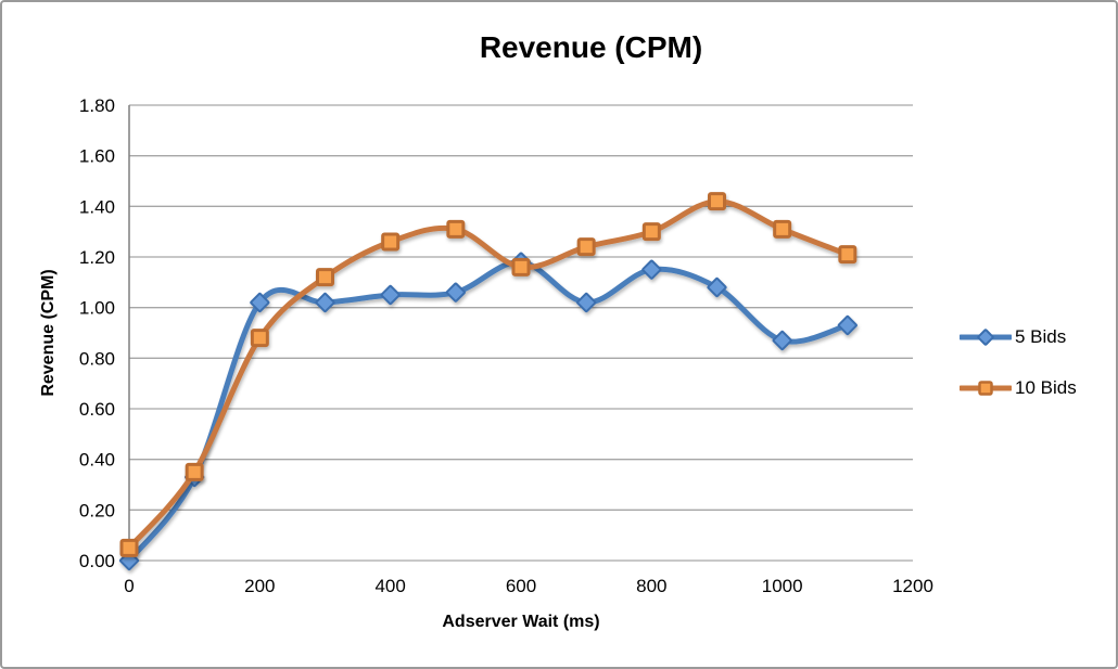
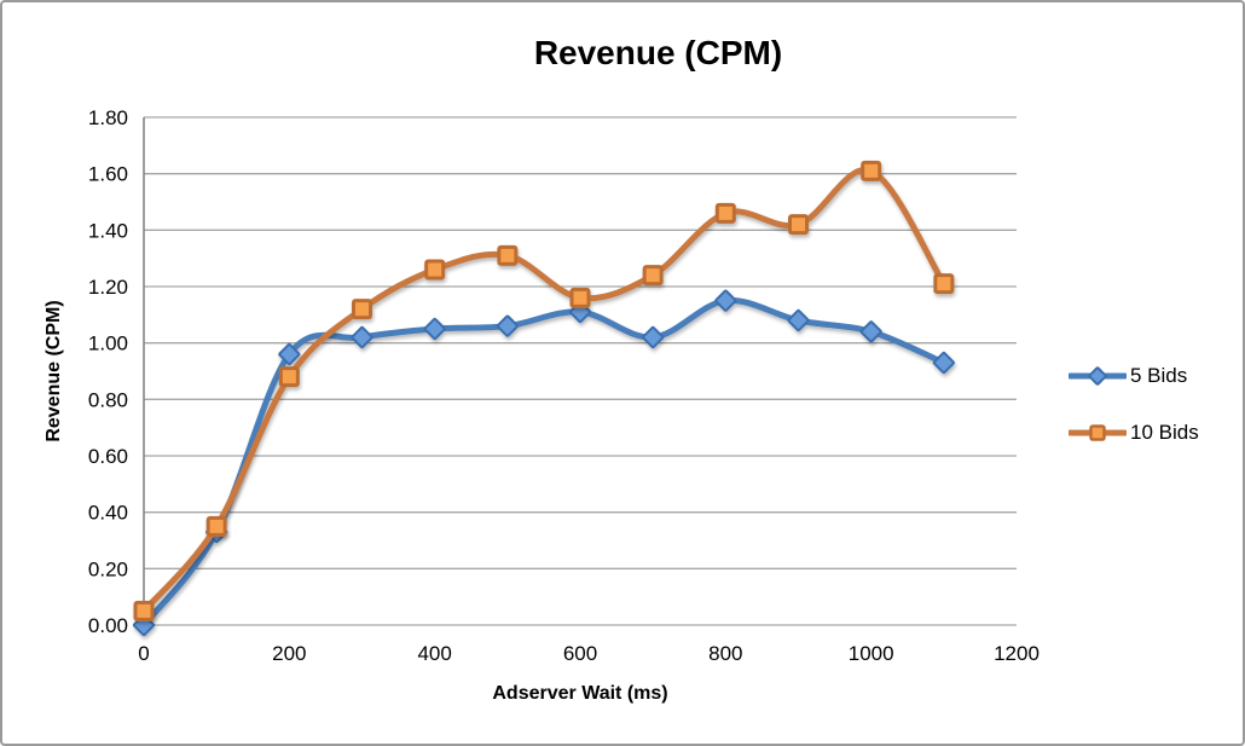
5 Bids/200: 1.02 -> 0.96
5 Bids/600: 1.18 -> 1.11
10 Bids/800: 1.30 -> 1.46
5 Bids/1000: 0.87 -> 1.04
10 Bids/1000: 1.31 -> 1.61
